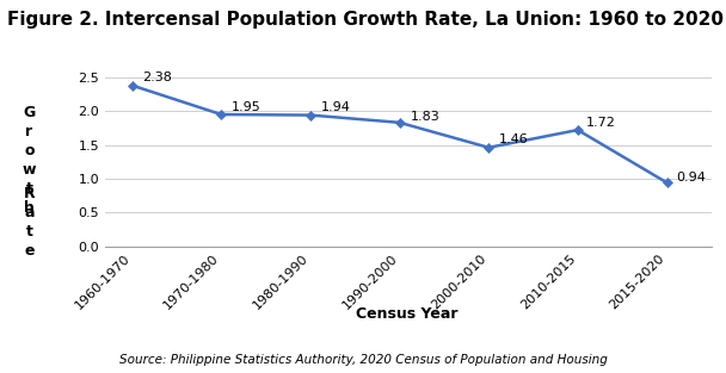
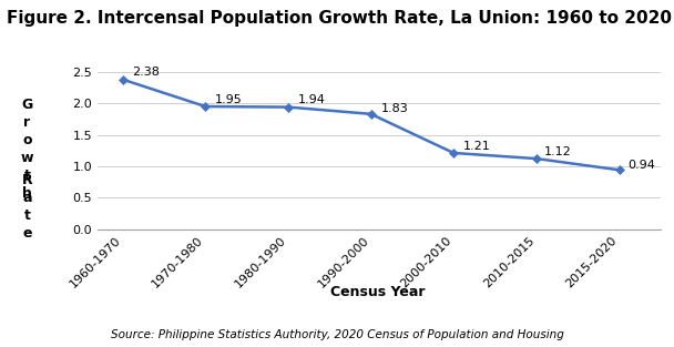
2000-2010: 1.46 -> 1.21
2010-2015: 1.72 -> 1.12
